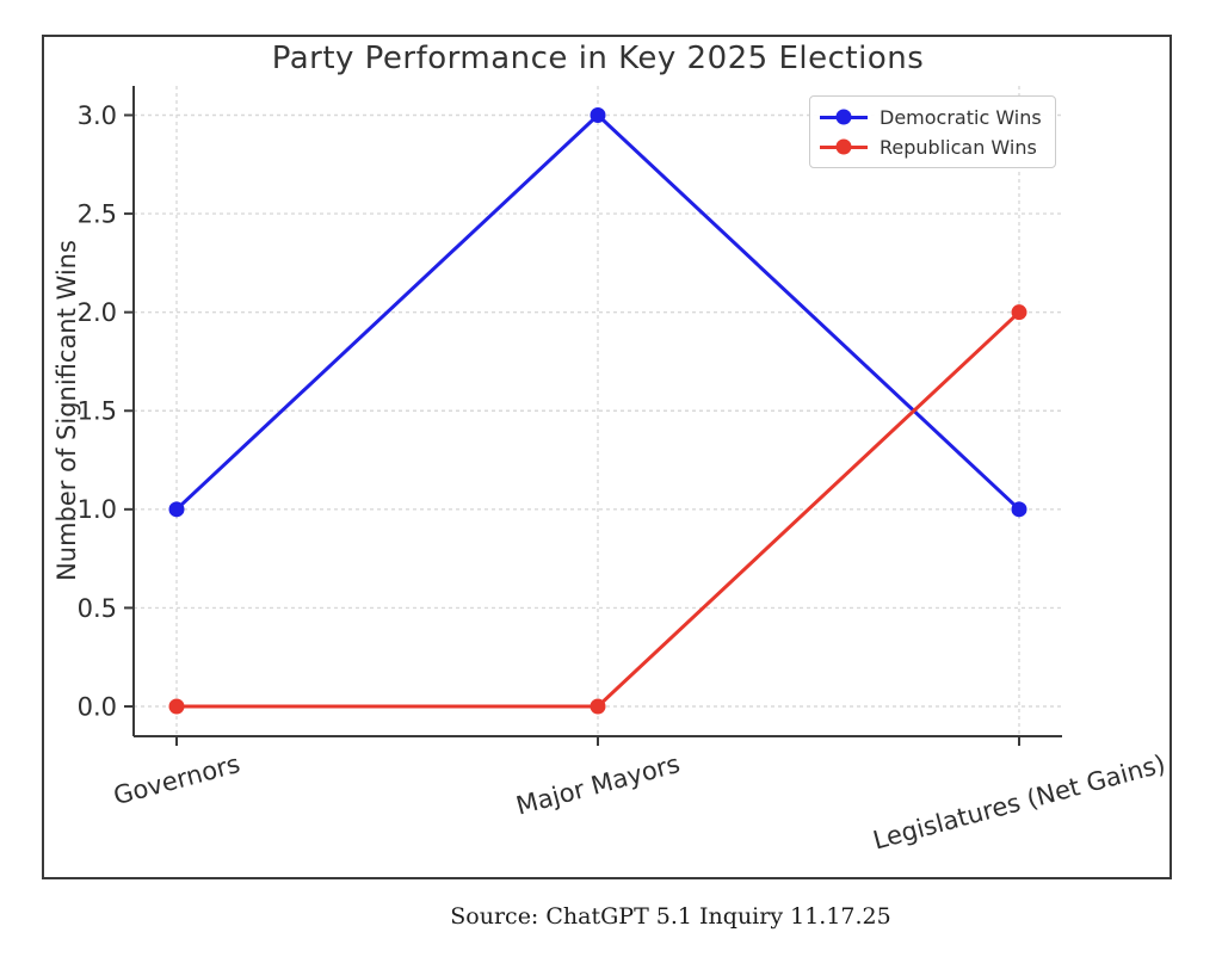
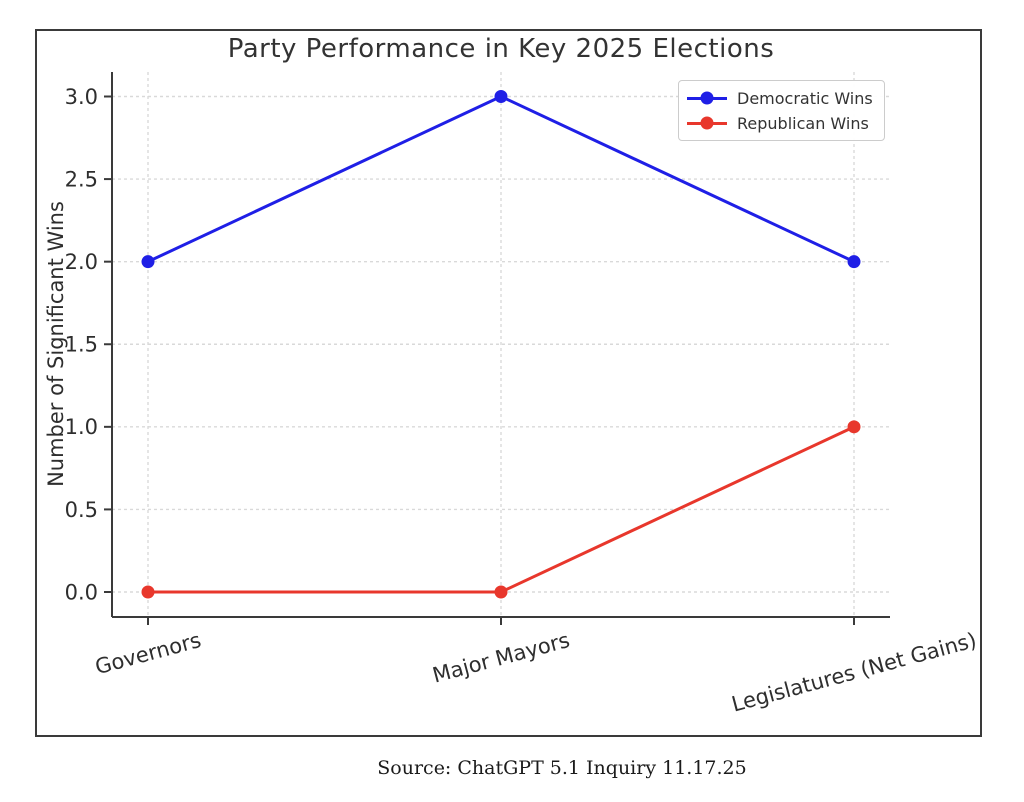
Democratic Wins/Governors: 1 -> 2
Democratic Wins/Legislatures (Net Gains): 1 -> 2
Republican Wins/Legislatures (Net Gains): 2 -> 1
